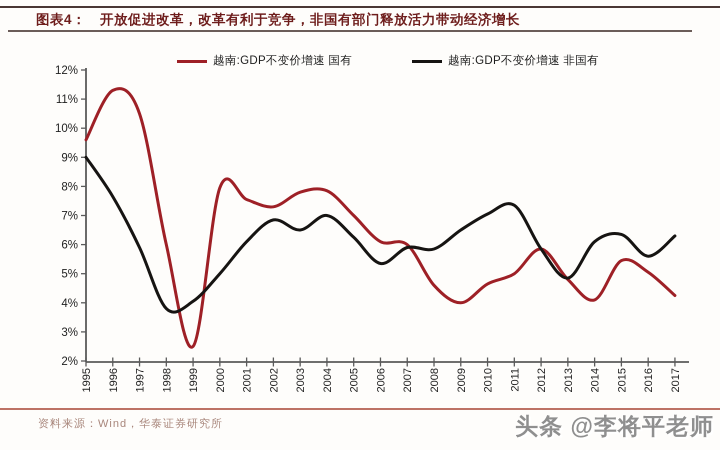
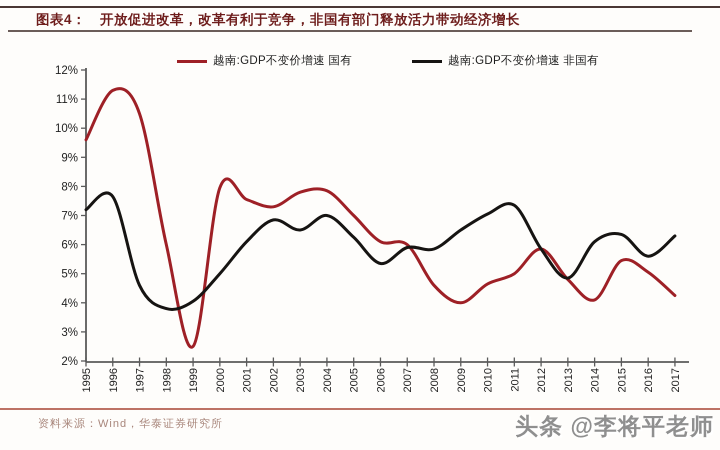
越南:GDP不变价增速 非国有/1995: 9.0% -> 7.2%
越南:GDP不变价增速 非国有/1997: 5.9% -> 4.6%
